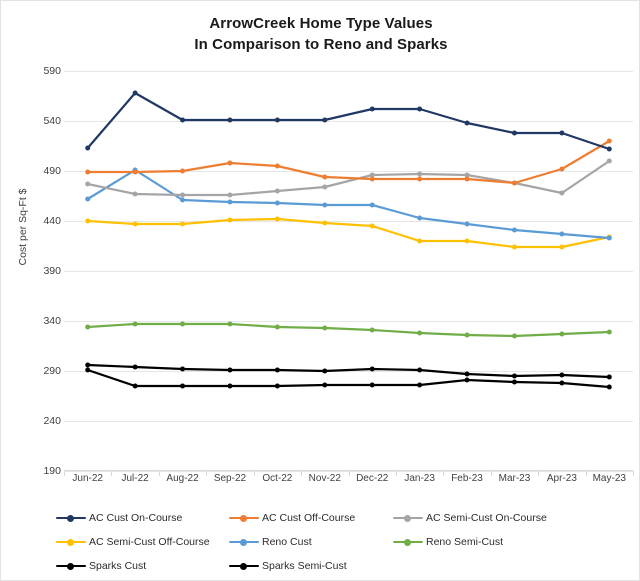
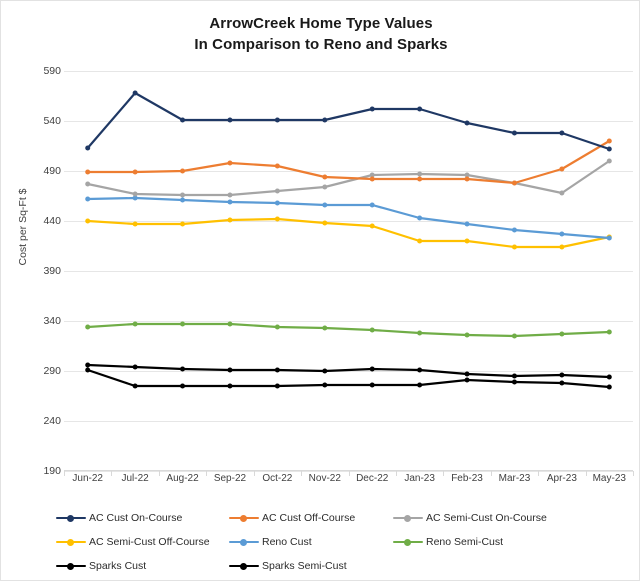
AC Semi-Cust Off-Course/Jun-22: 450 -> 462
Reno Cust/Jul-22: 491 -> 463
